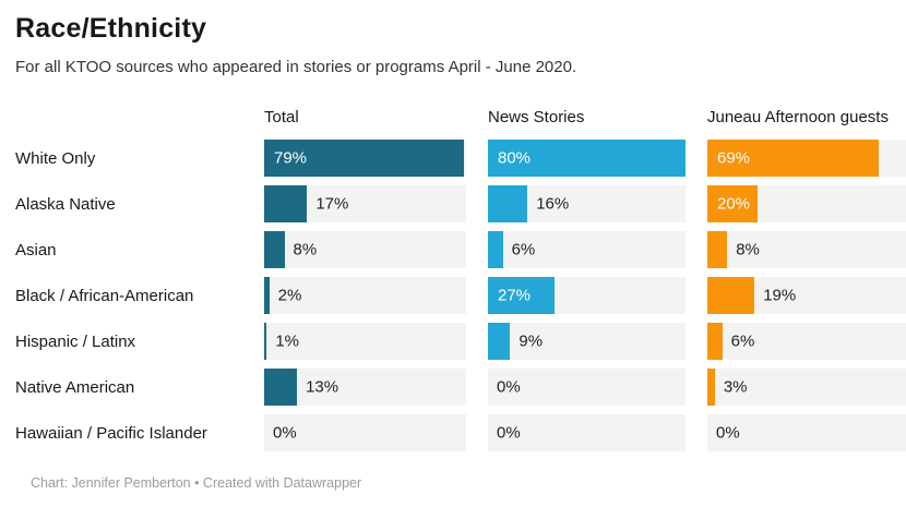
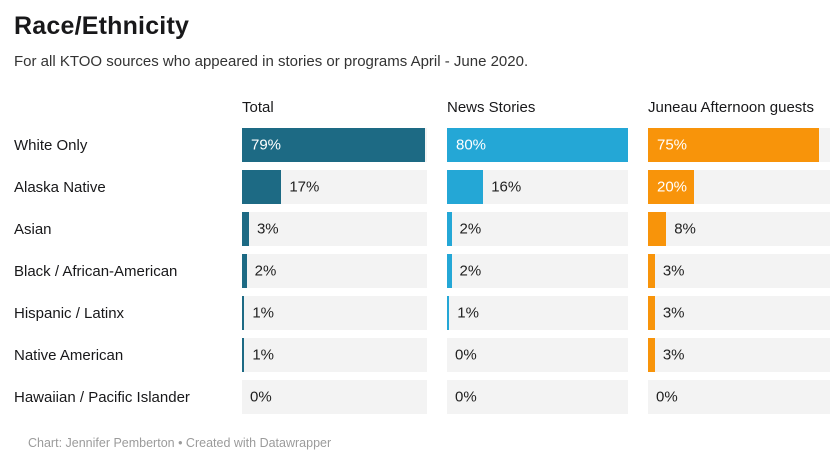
Juneau Afternoon guests/White Only: 69% -> 75%
Total/Asian: 8% -> 3%
News Stories/Asian: 6% -> 2%
News Stories/Black / African-American: 27% -> 2%
Juneau Afternoon guests/Black / African-American: 19% -> 3%
News Stories/Hispanic / Latinx: 9% -> 1%
Juneau Afternoon guests/Hispanic / Latinx: 6% -> 3%
Total/Native American: 13% -> 1%
